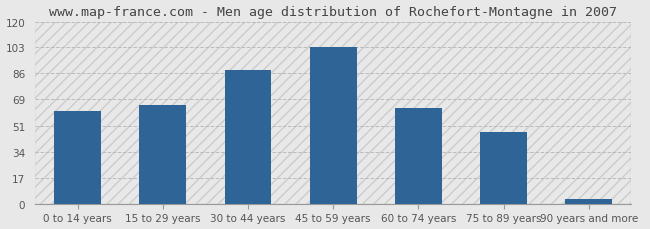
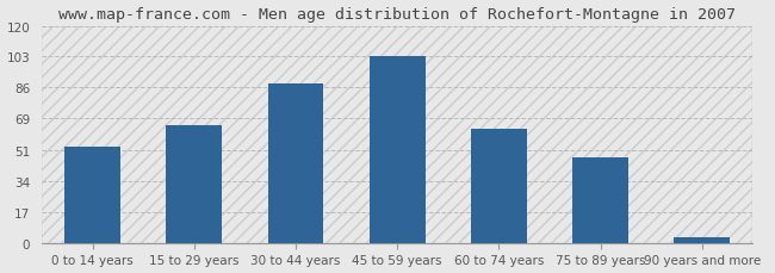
0 to 14 years: 61 -> 53
